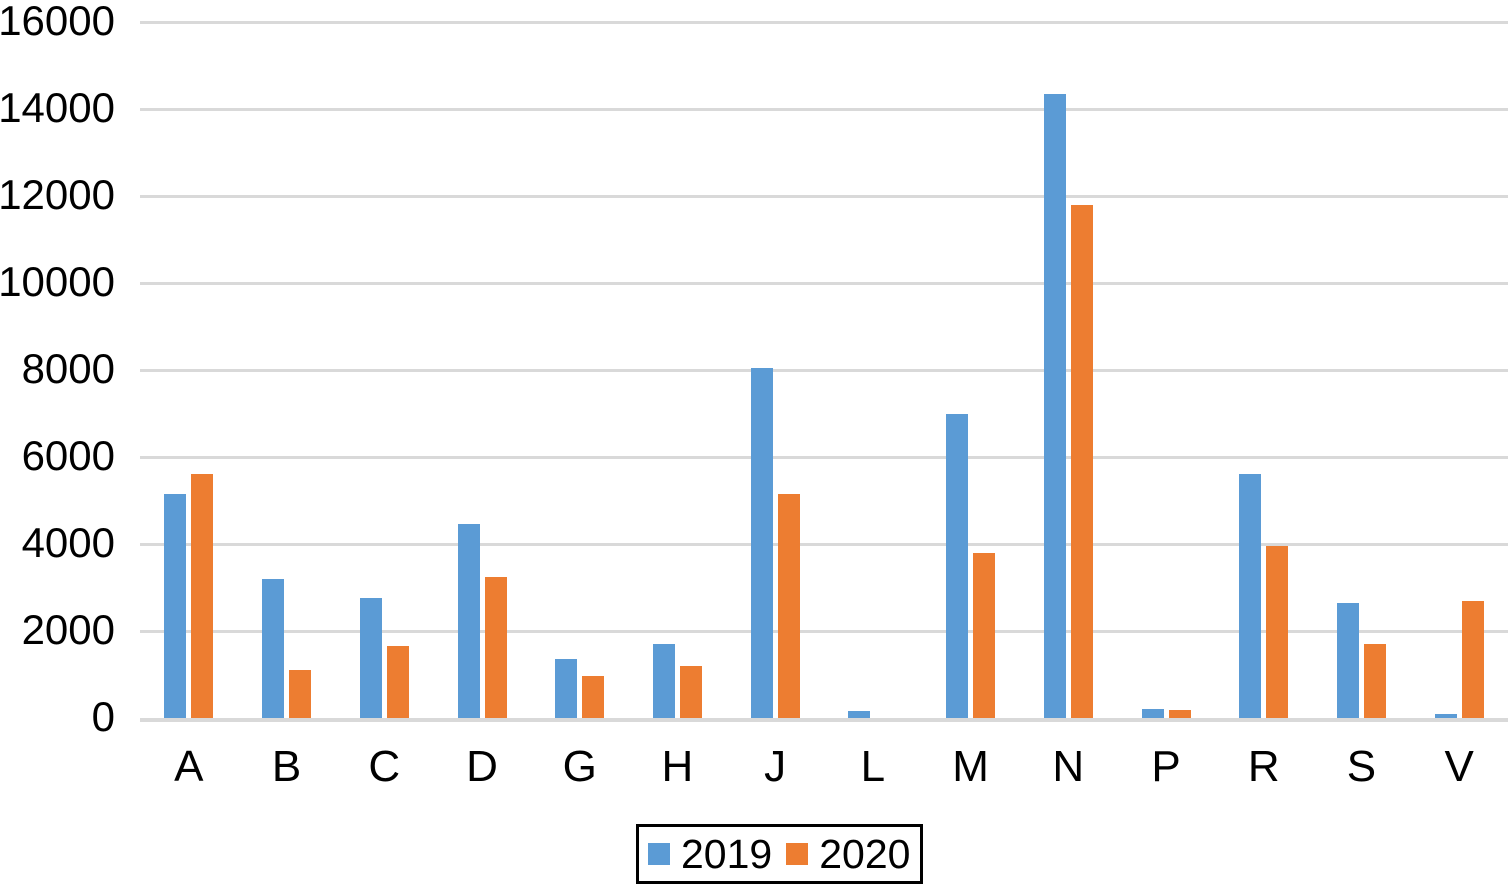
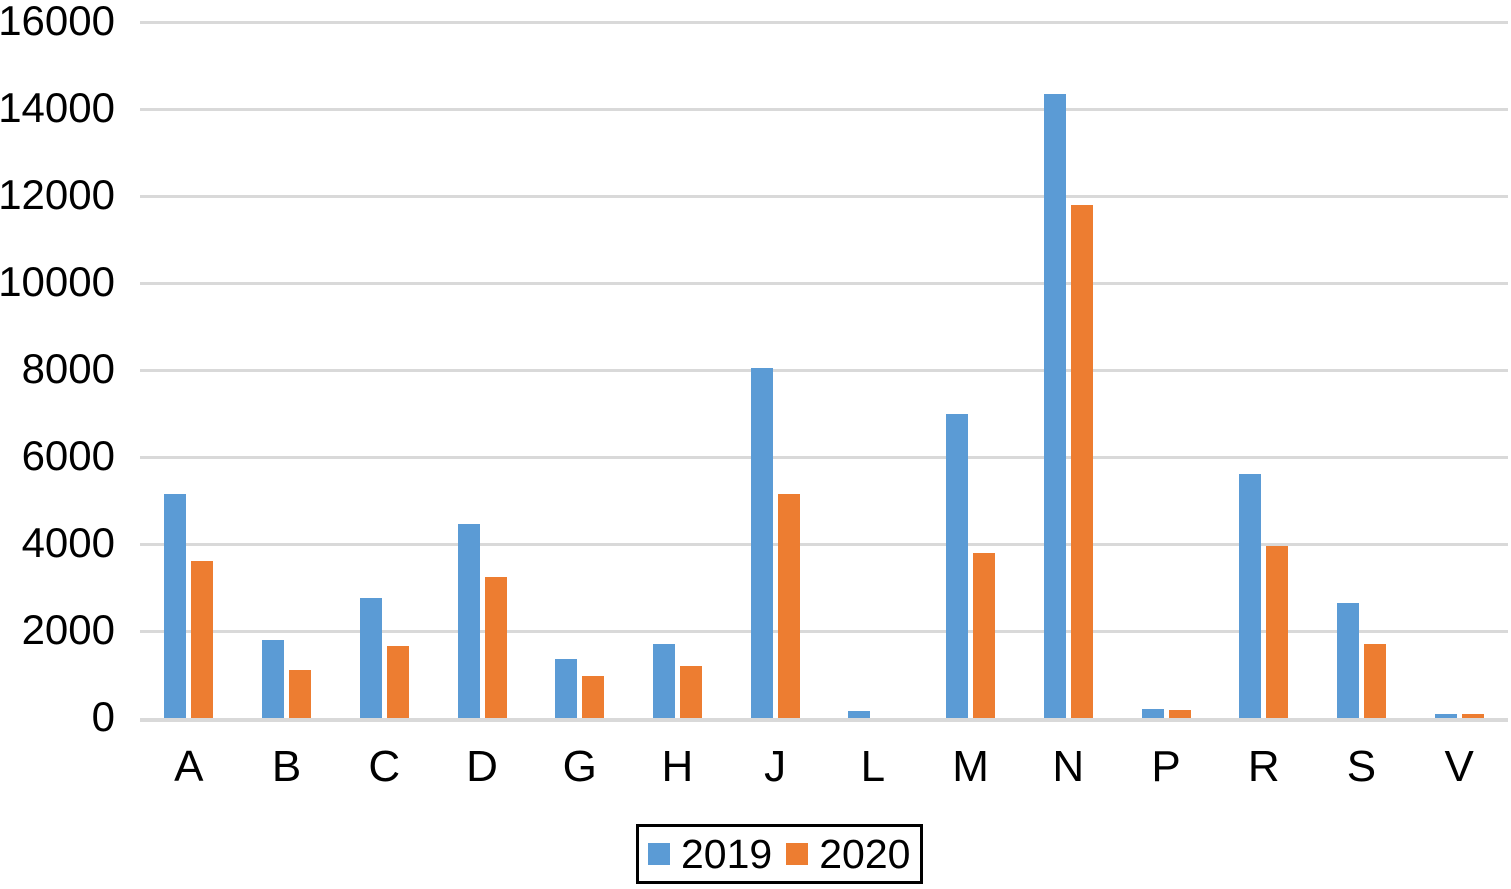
2020/A: 5600 -> 3600
2019/B: 3200 -> 1800
2020/V: 2700 -> 100
